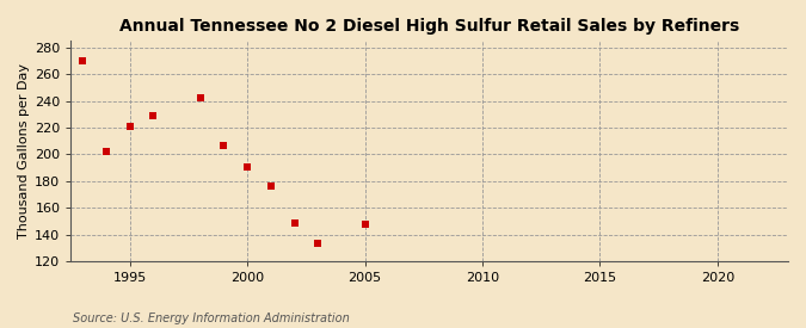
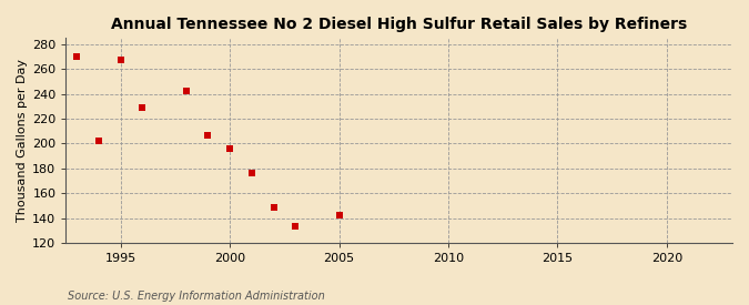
1995: 221 -> 267
2000: 191 -> 196
2005: 148 -> 142
